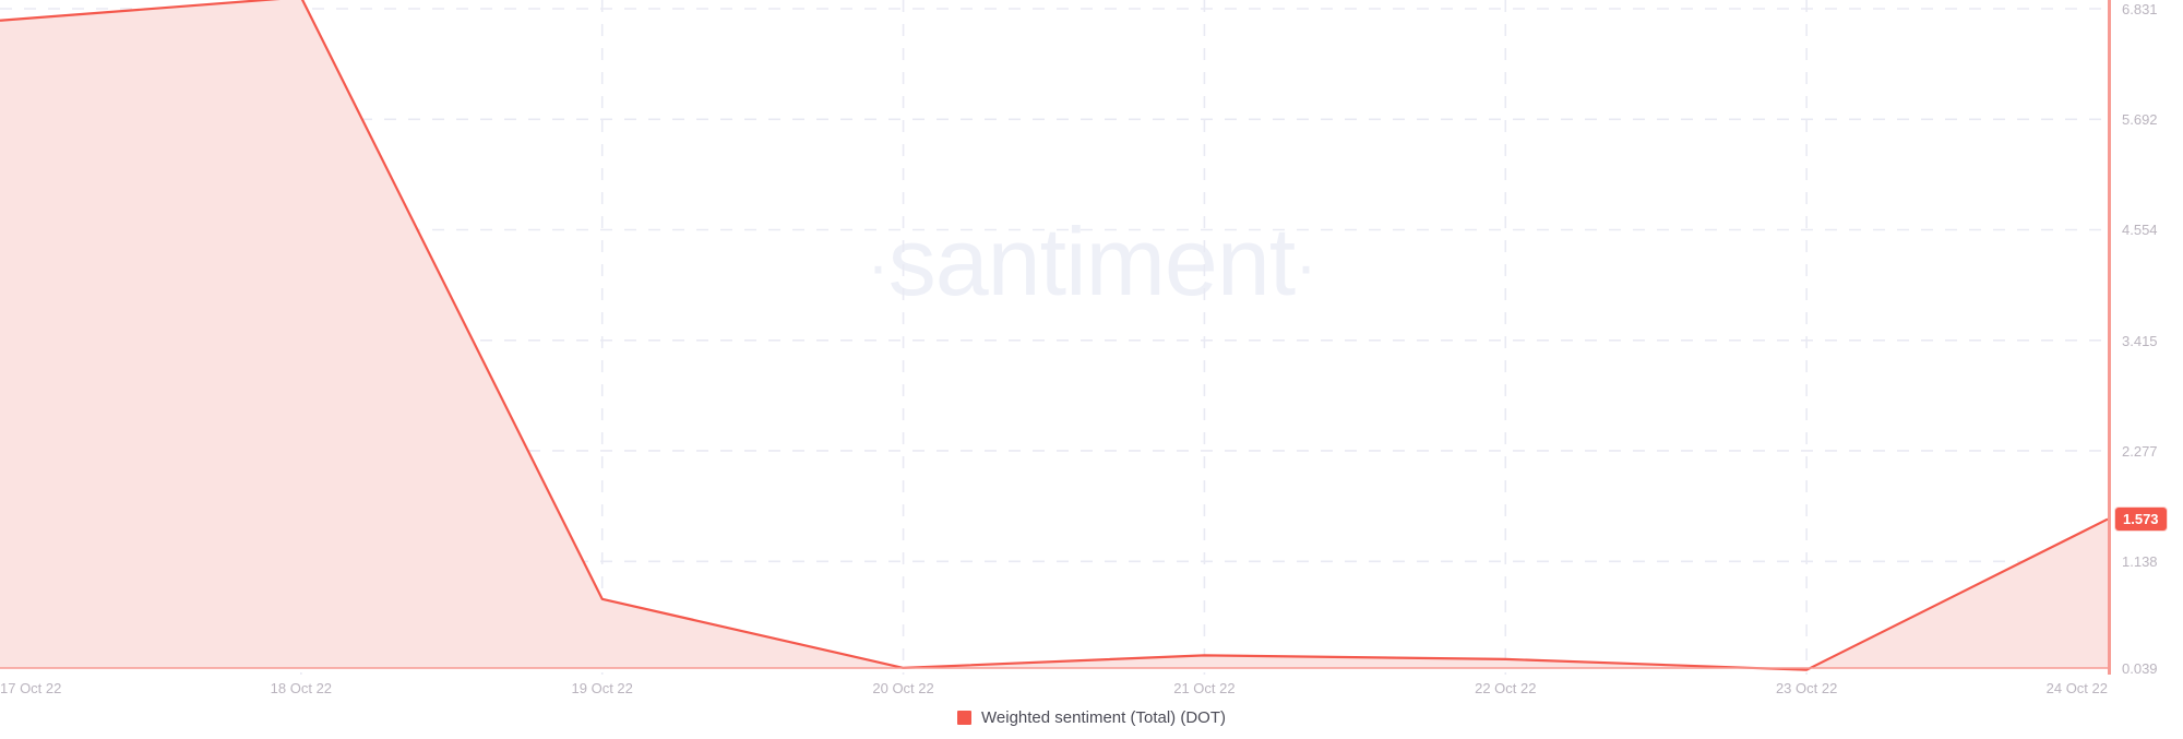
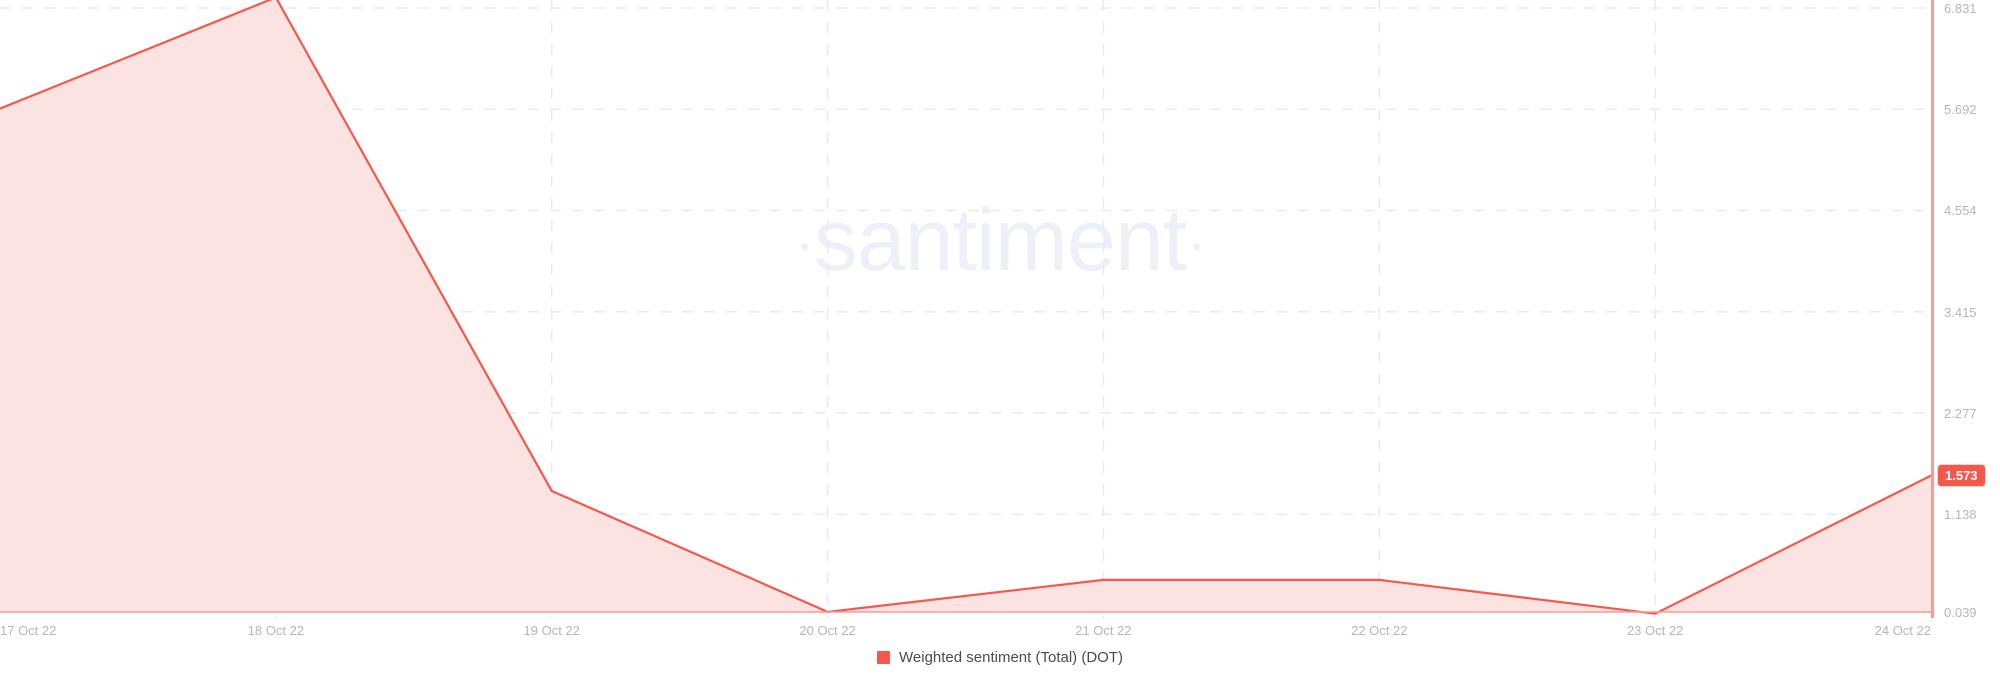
17 Oct 22: 6.7 -> 5.7
19 Oct 22: 0.8 -> 1.4
21 Oct 22: 0.2 -> 0.4
22 Oct 22: 0.1 -> 0.4
